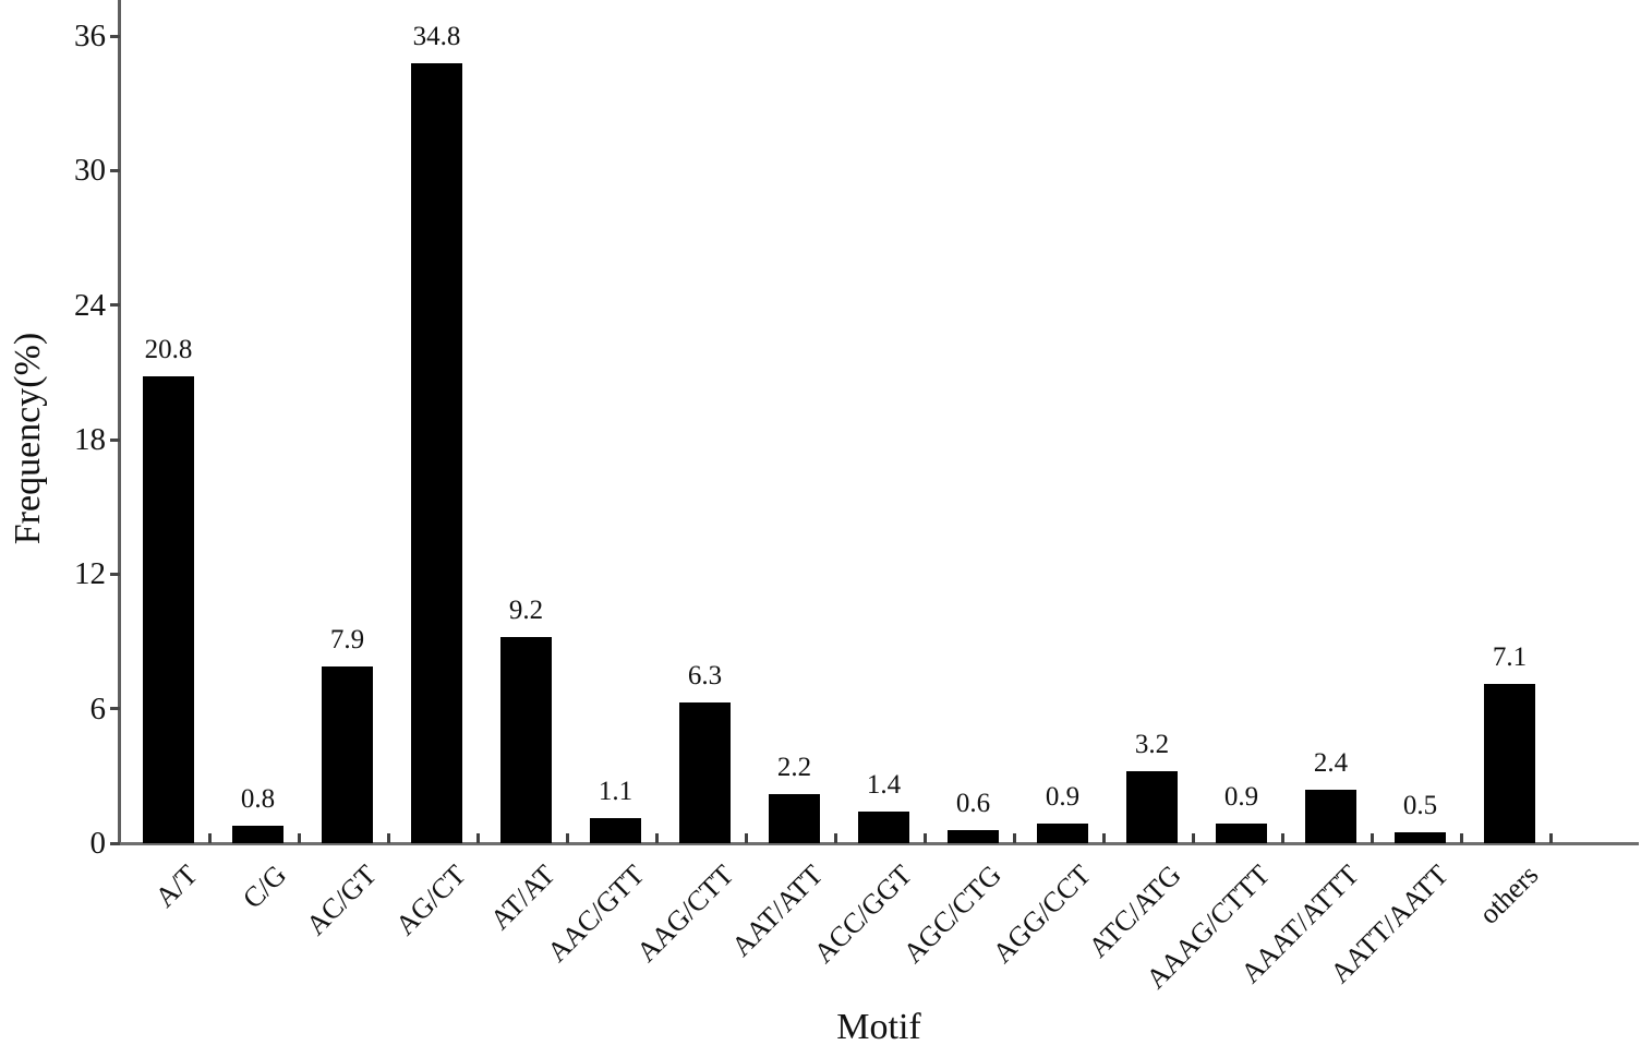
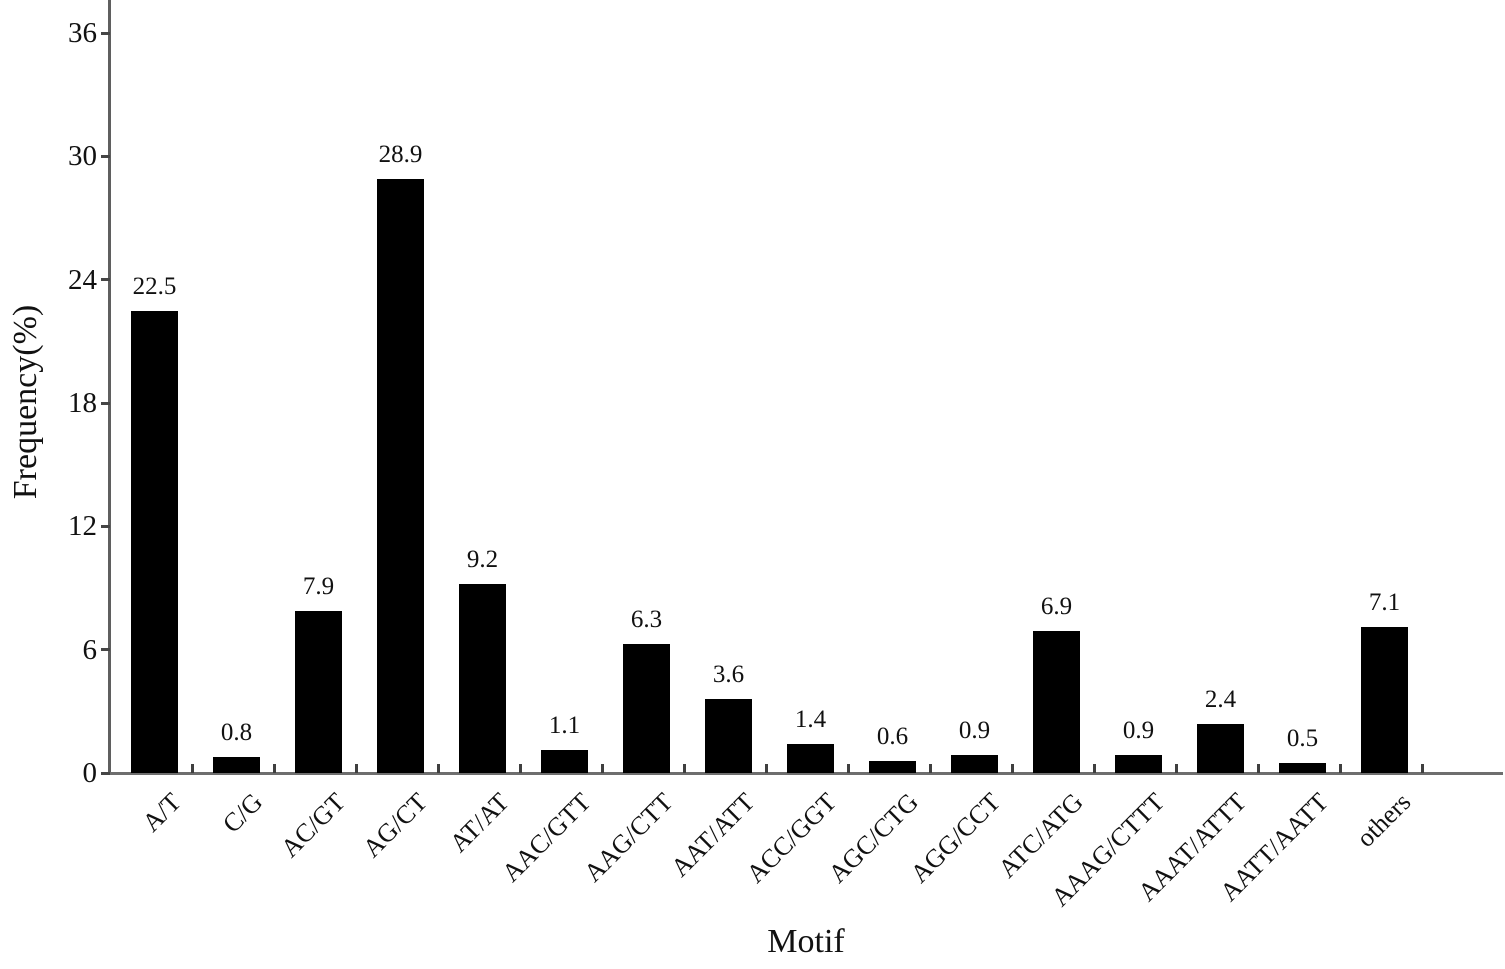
A/T: 20.8 -> 22.5
AG/CT: 34.8 -> 28.9
AAT/ATT: 2.2 -> 3.6
ATC/ATG: 3.2 -> 6.9
